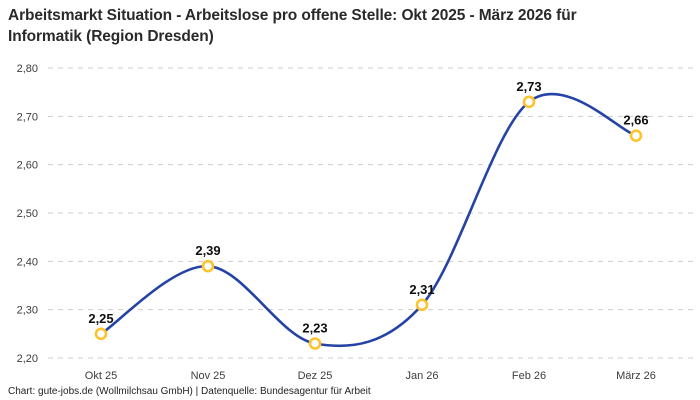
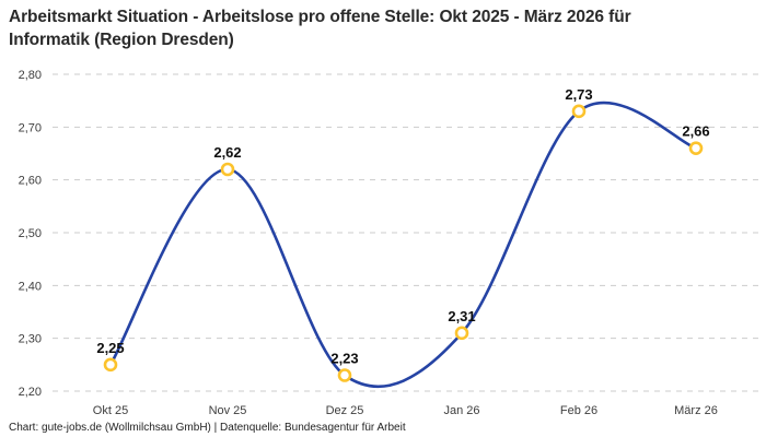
Nov 25: 2,39 -> 2,62
